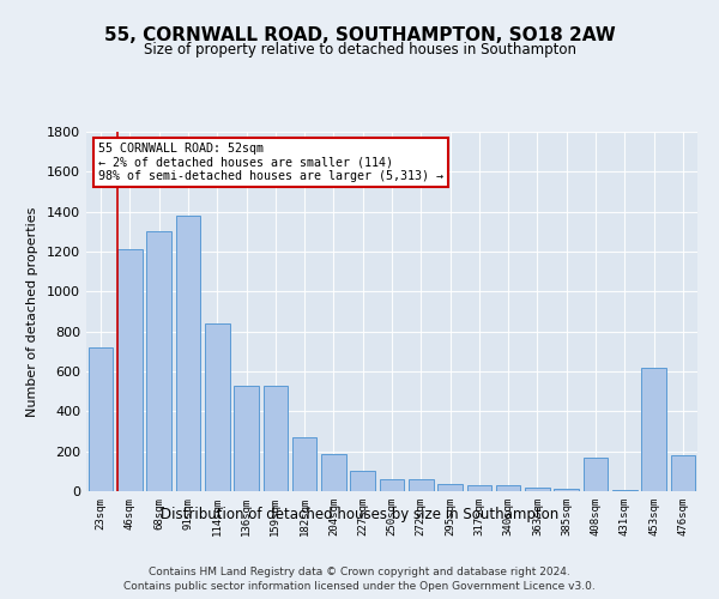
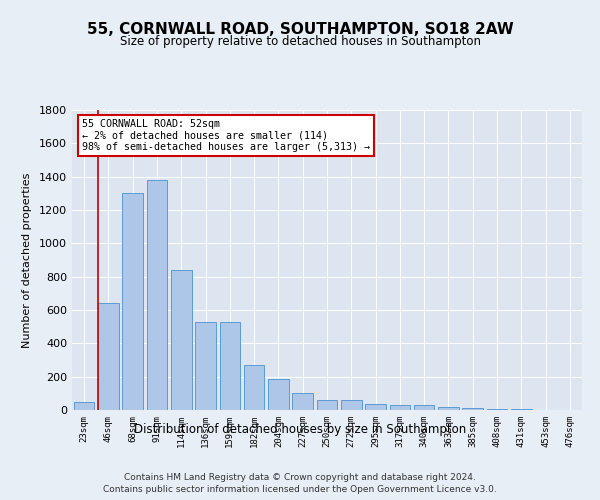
23sqm: 720 -> 50
46sqm: 1210 -> 640
408sqm: 170 -> 10
453sqm: 620 -> 0
476sqm: 180 -> 0
